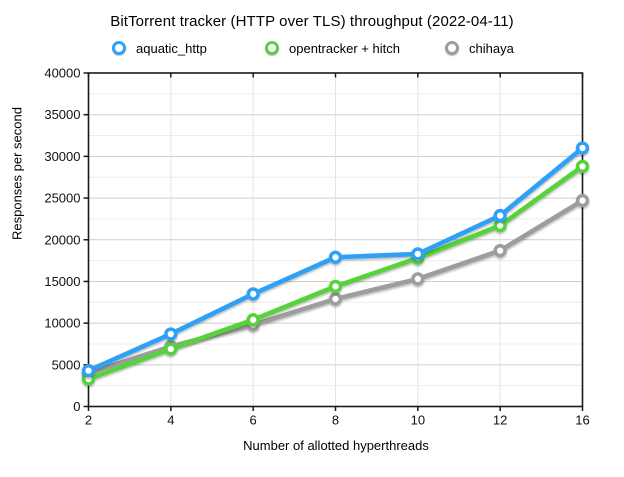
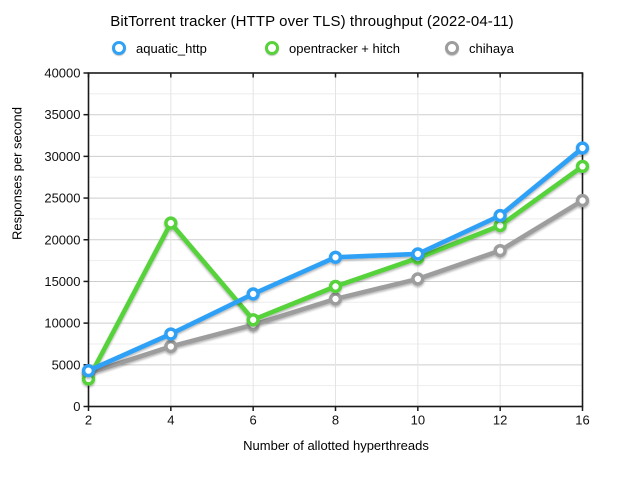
opentracker + hitch/4: 7000 -> 22000
